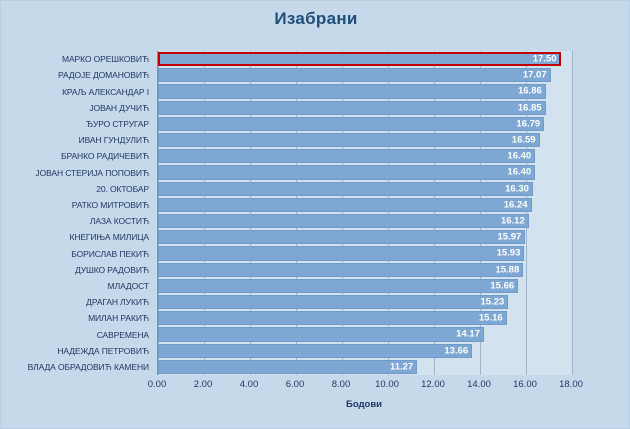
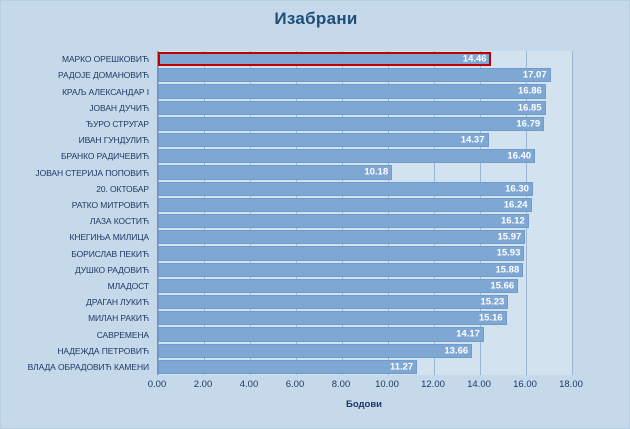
МАРКО ОРЕШКОВИЋ: 17.50 -> 14.46
ИВАН ГУНДУЛИЋ: 16.59 -> 14.37
ЈОВАН СТЕРИЈА ПОПОВИЋ: 16.40 -> 10.18
